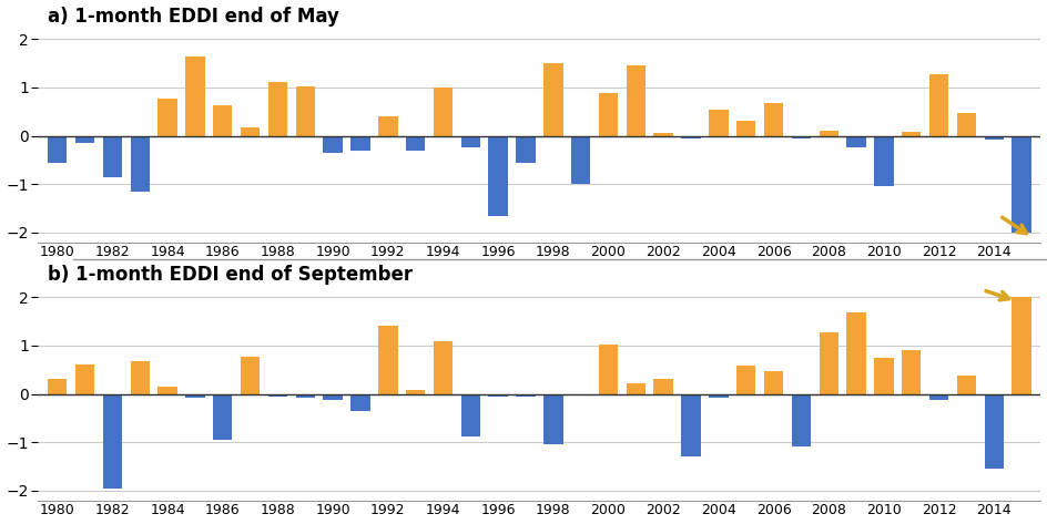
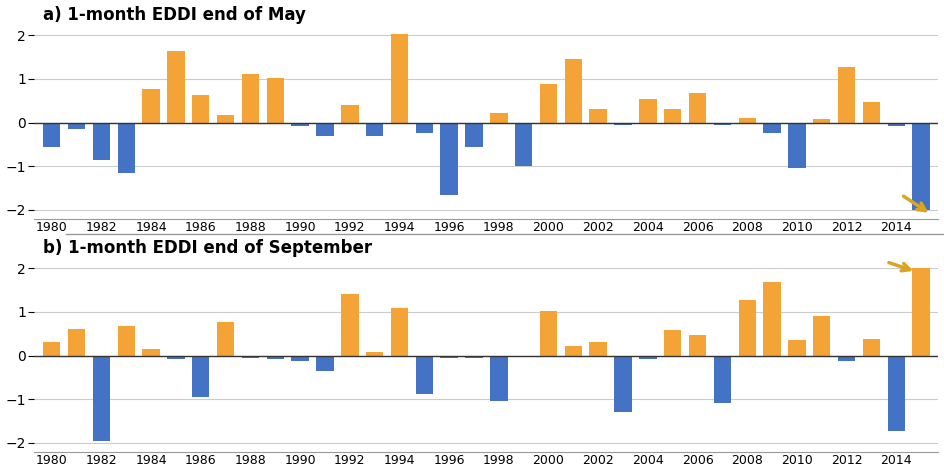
a) 1-month EDDI end of May/1990: -0.35 -> -0.08
a) 1-month EDDI end of May/1994: 1.00 -> 2.02
a) 1-month EDDI end of May/1998: 1.50 -> 0.22
a) 1-month EDDI end of May/2002: 0.05 -> 0.30
b) 1-month EDDI end of September/2010: 0.75 -> 0.35
b) 1-month EDDI end of September/2014: -1.55 -> -1.72
